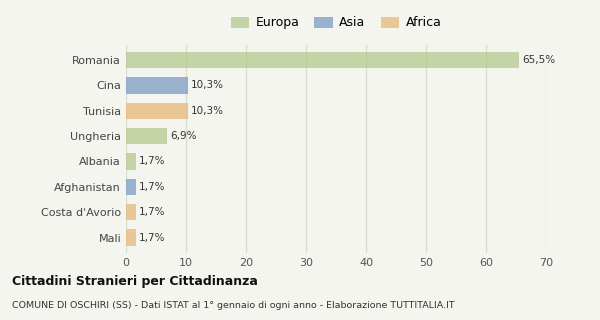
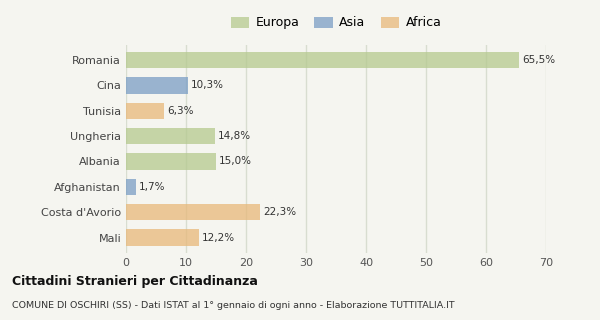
Tunisia: 10,3% -> 6,3%
Ungheria: 6,9% -> 14,8%
Albania: 1,7% -> 15,0%
Costa d'Avorio: 1,7% -> 22,3%
Mali: 1,7% -> 12,2%
